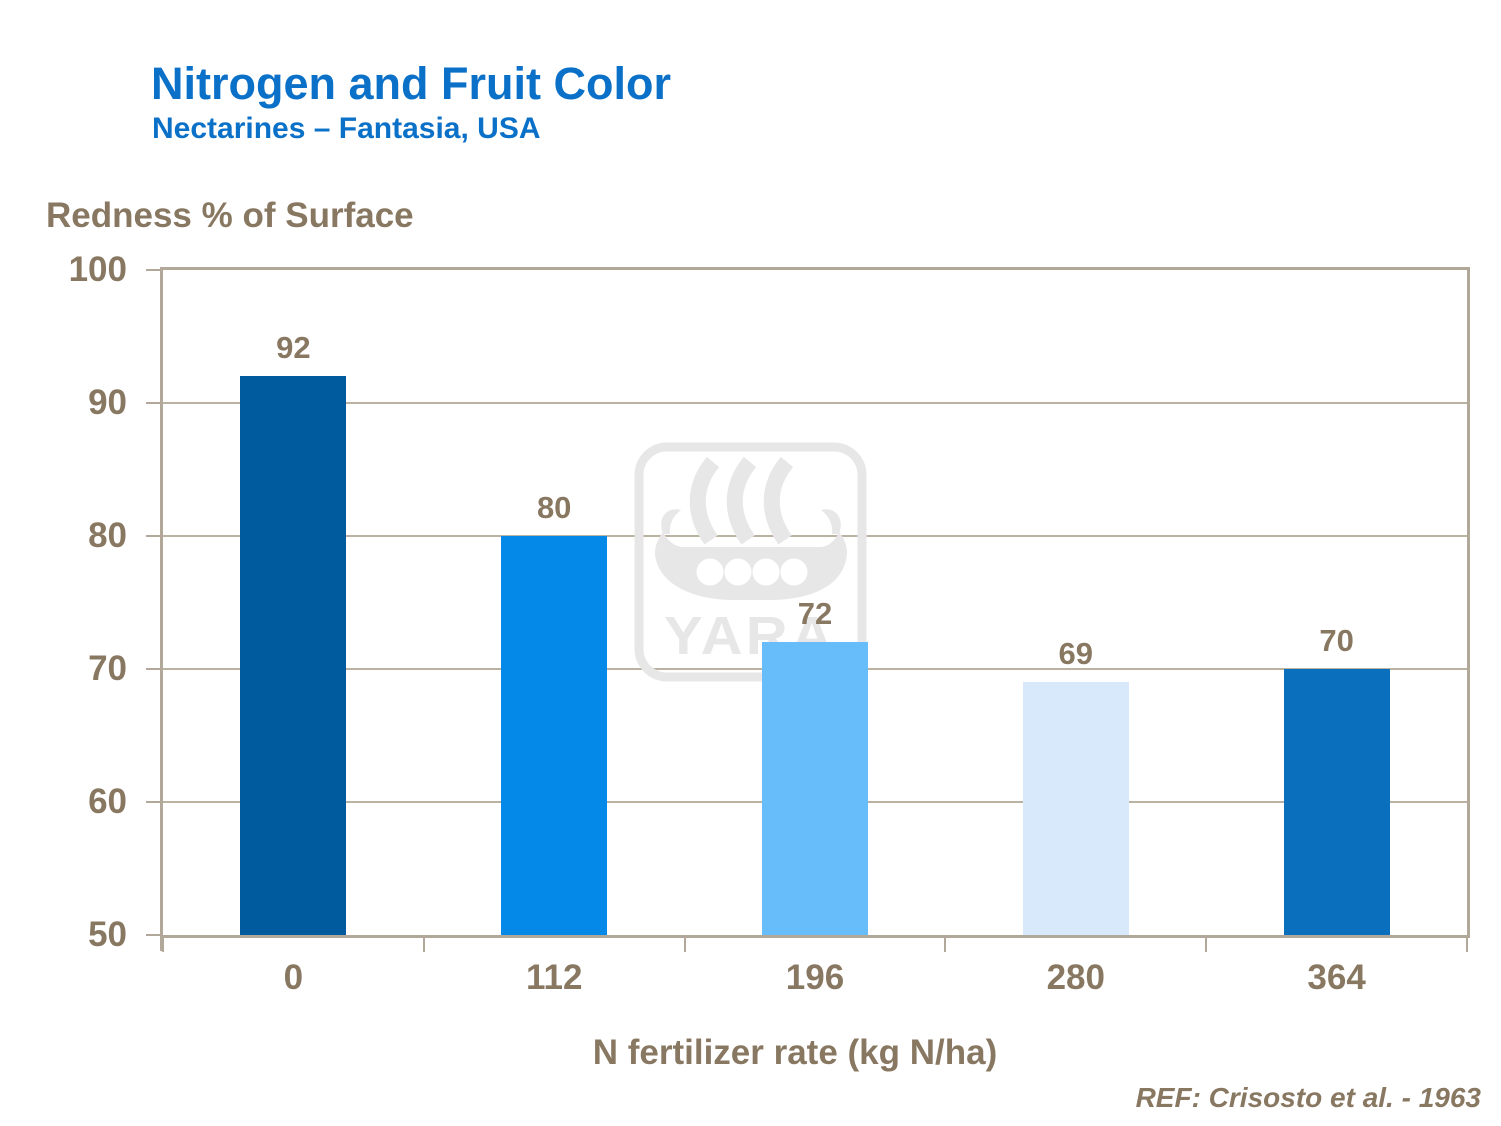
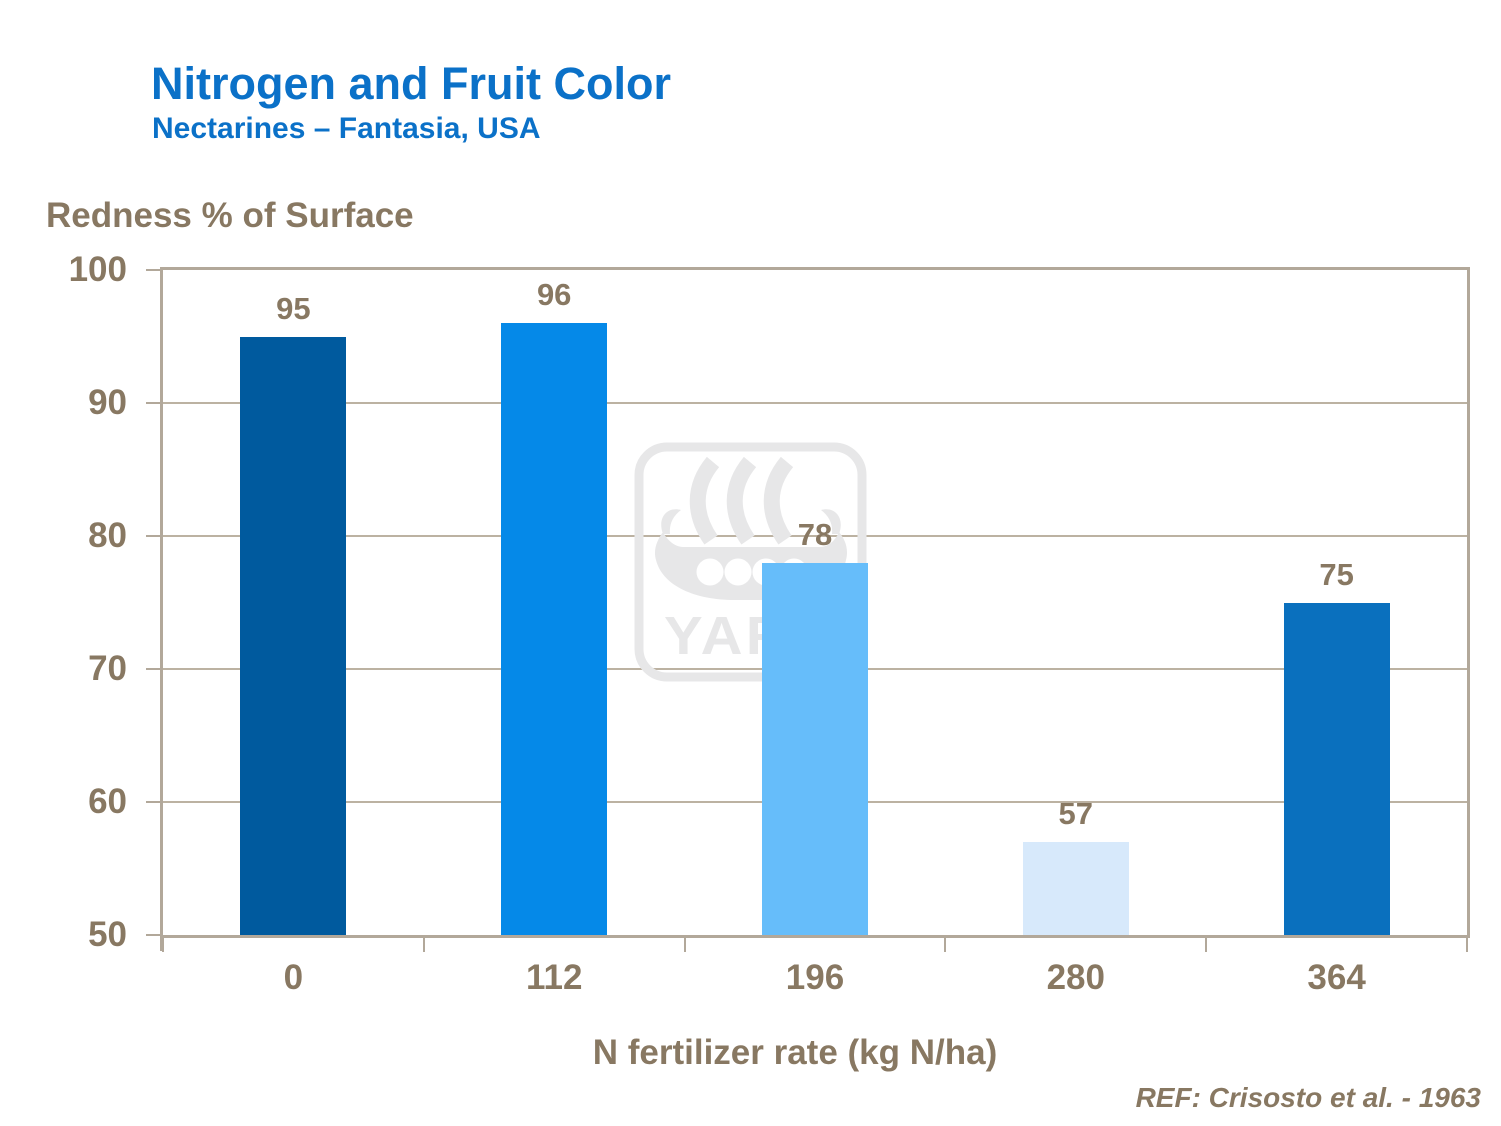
0: 92 -> 95
112: 80 -> 96
196: 72 -> 78
280: 69 -> 57
364: 70 -> 75
